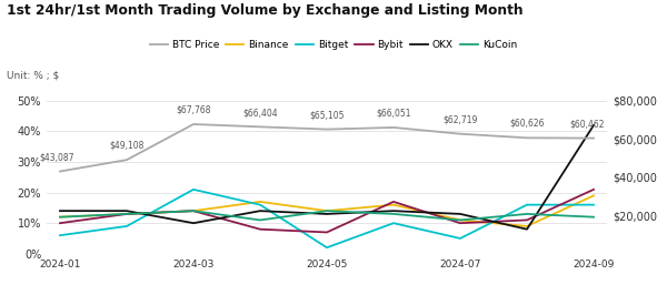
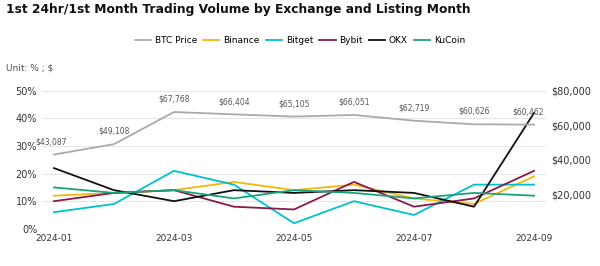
OKX/2024-01: 14% -> 22%
KuCoin/2024-01: 12% -> 15%
Bybit/2024-07: 10% -> 8%
